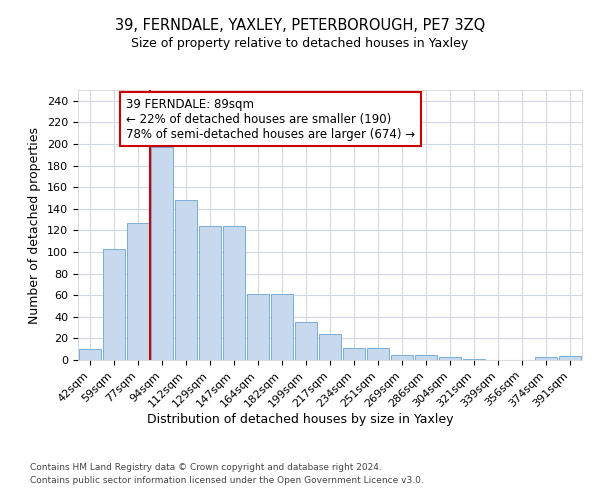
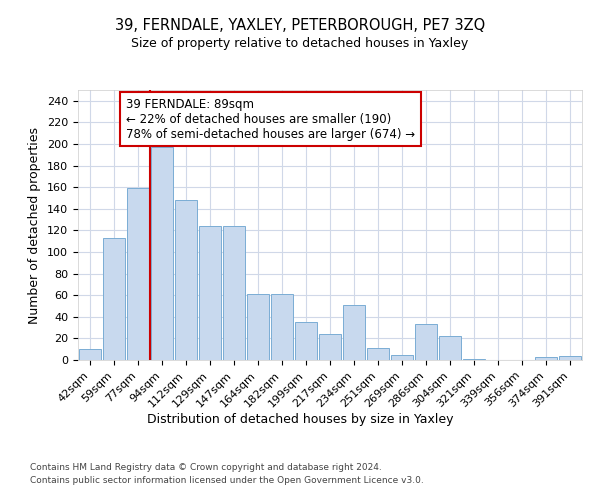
59sqm: 103 -> 113
77sqm: 127 -> 159
234sqm: 11 -> 51
286sqm: 5 -> 33
304sqm: 3 -> 22
